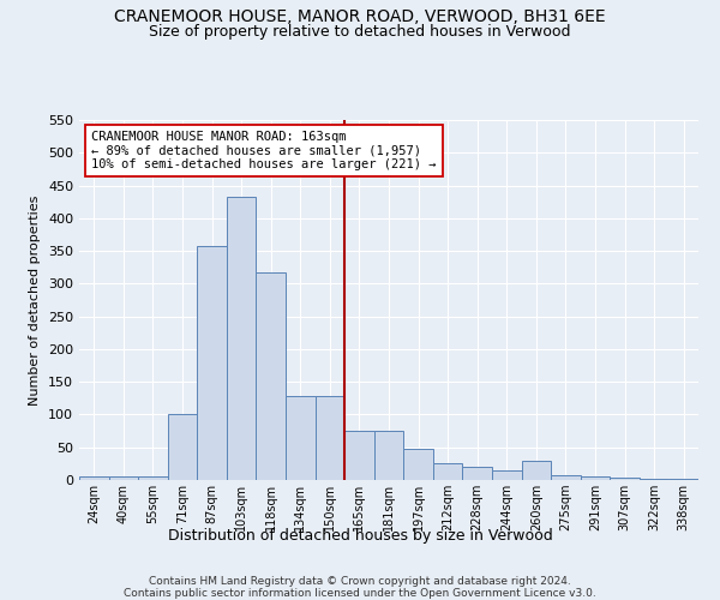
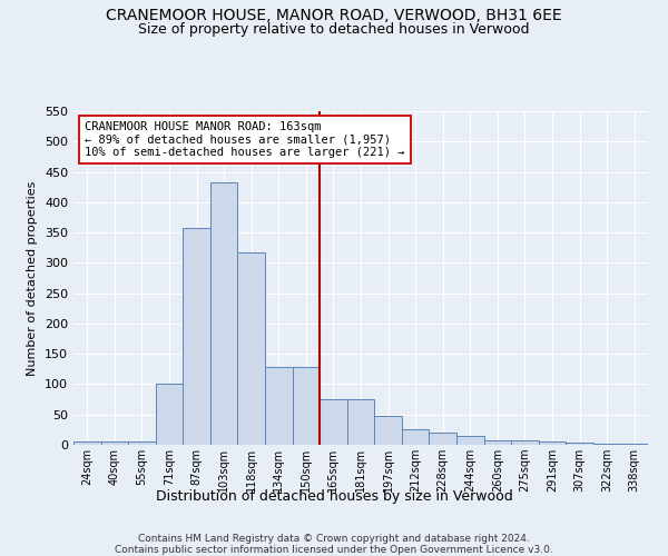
260sqm: 30 -> 8
